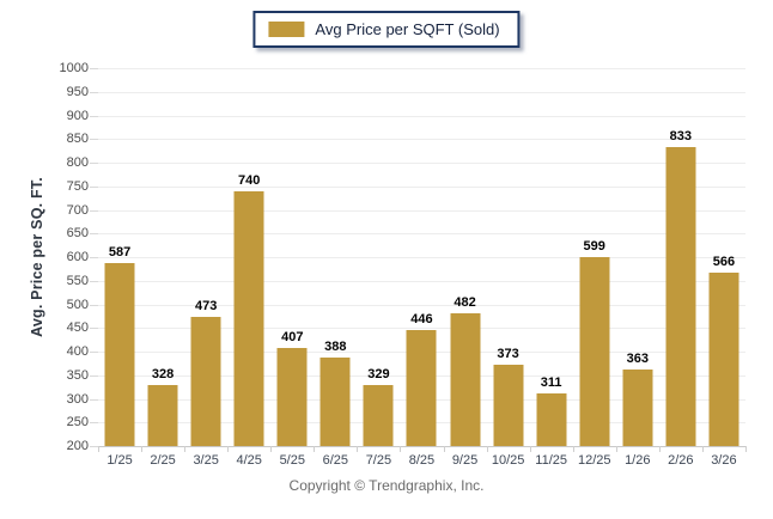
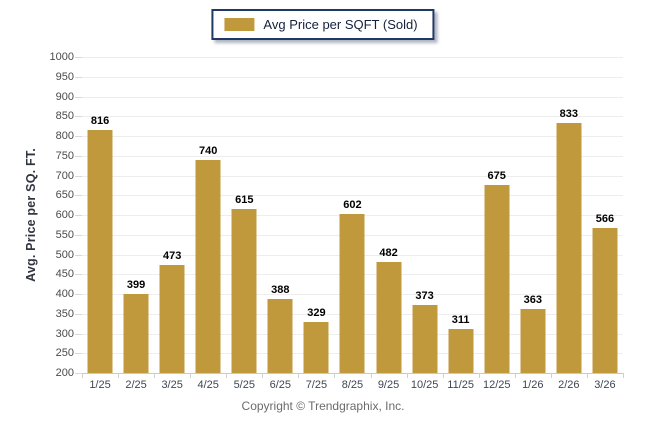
1/25: 587 -> 816
2/25: 328 -> 399
5/25: 407 -> 615
8/25: 446 -> 602
12/25: 599 -> 675
